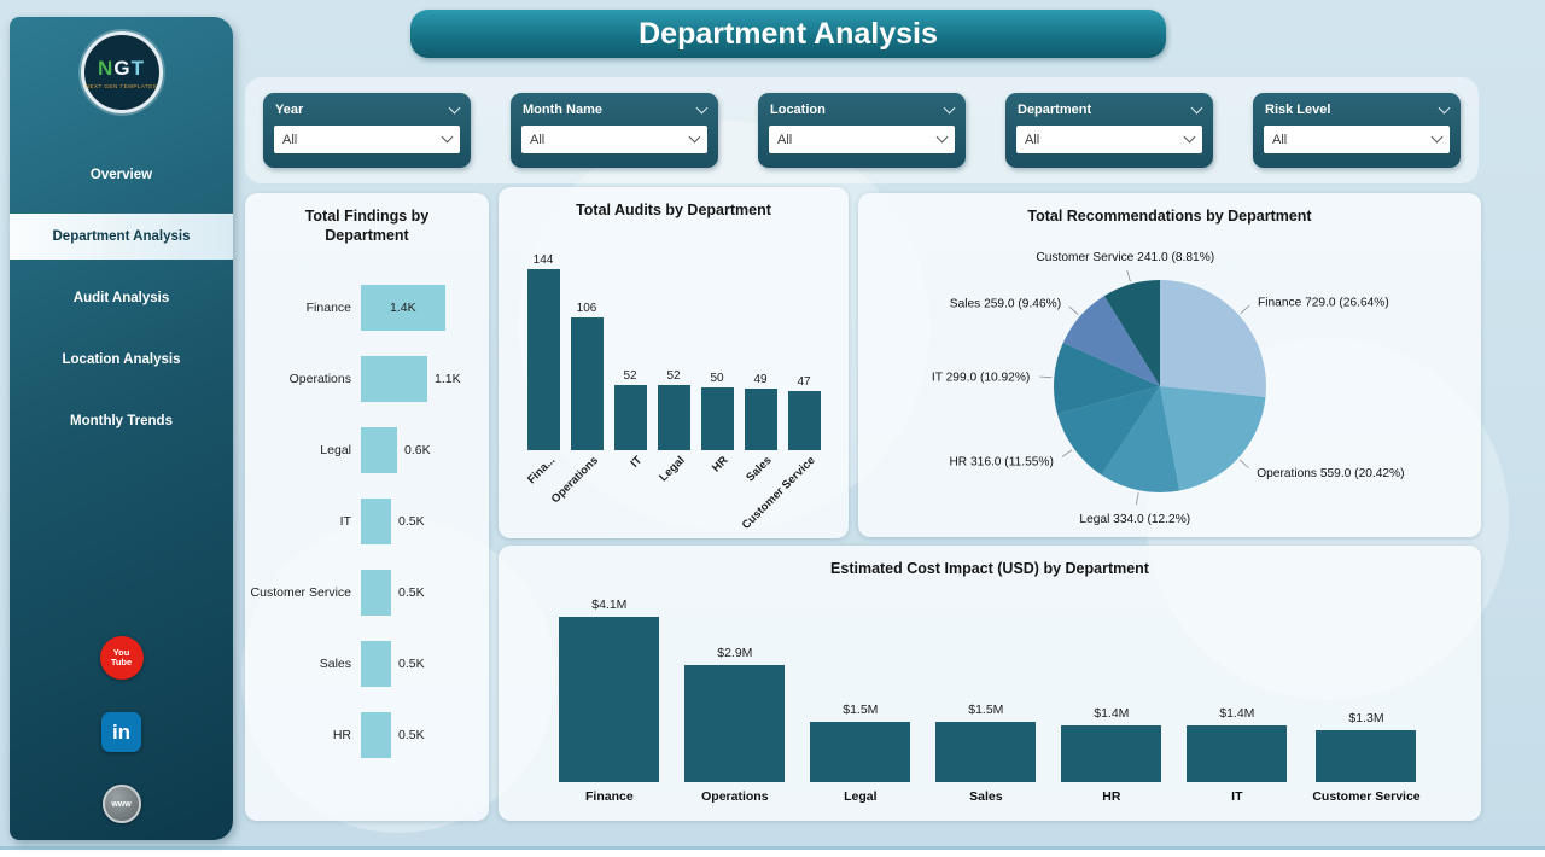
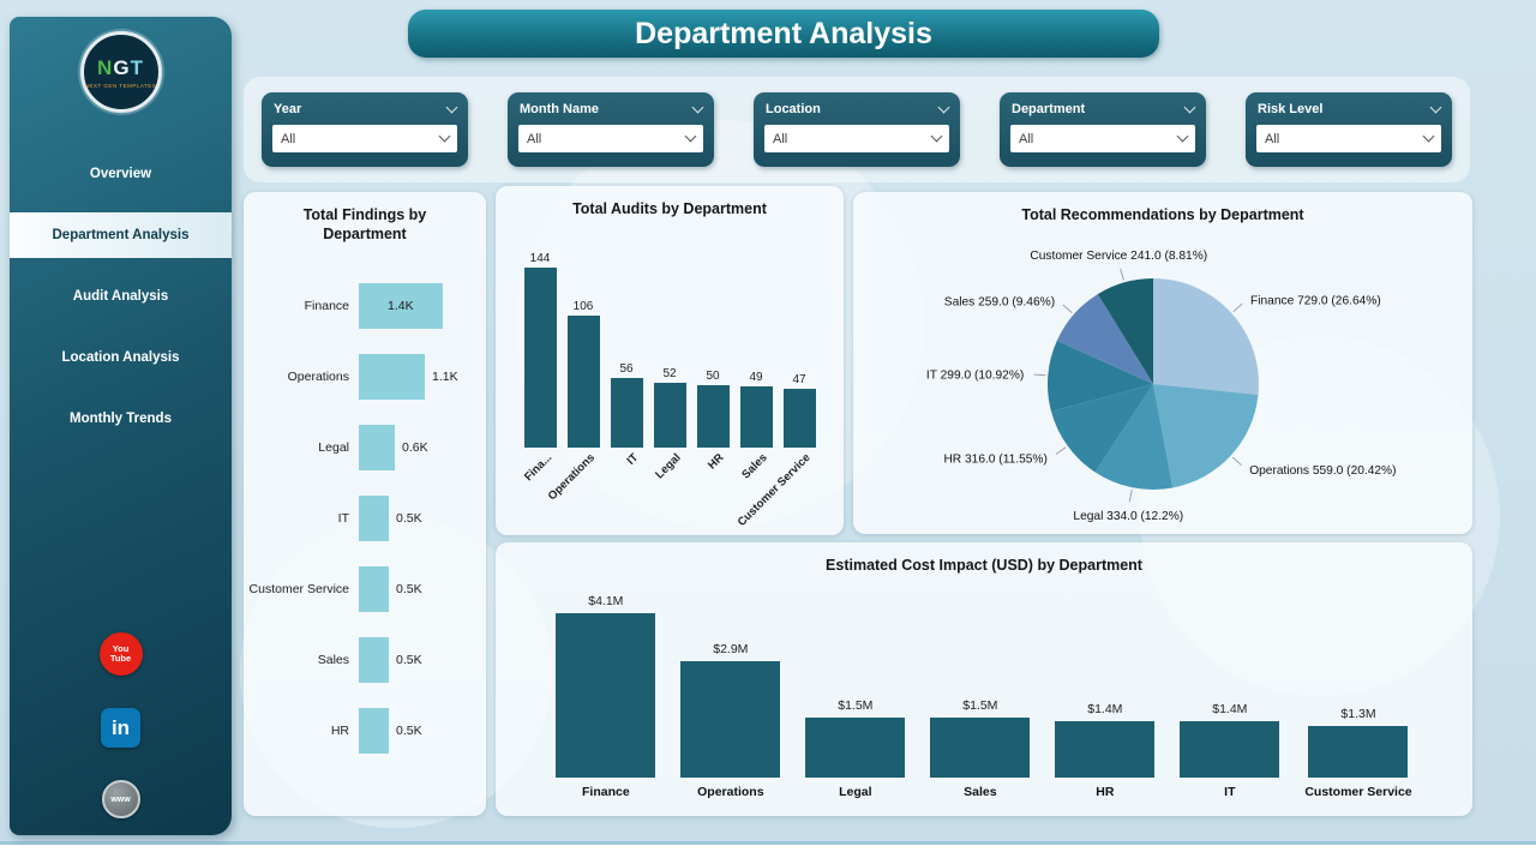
Total Audits by Department/IT: 52 -> 56
